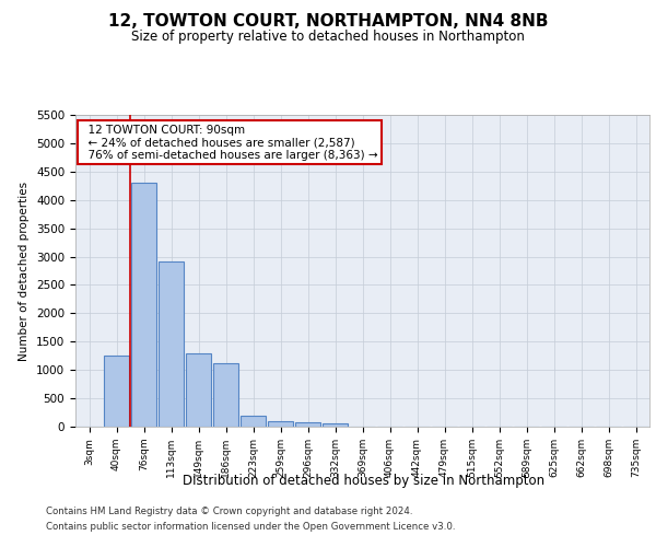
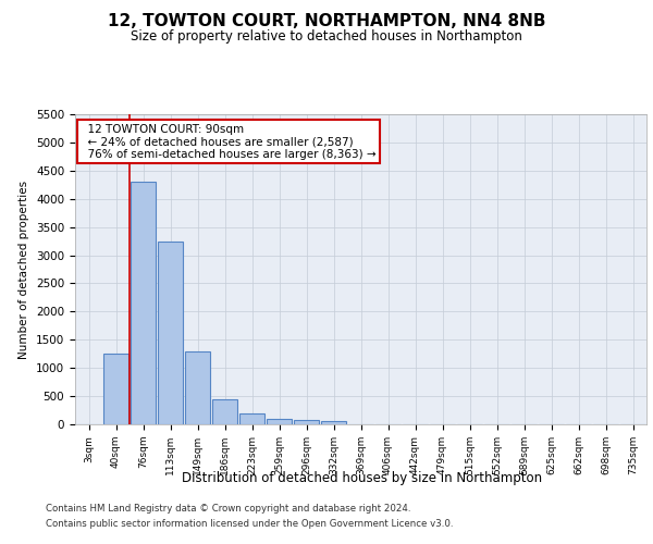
113sqm: 2920 -> 3250
186sqm: 1120 -> 450
